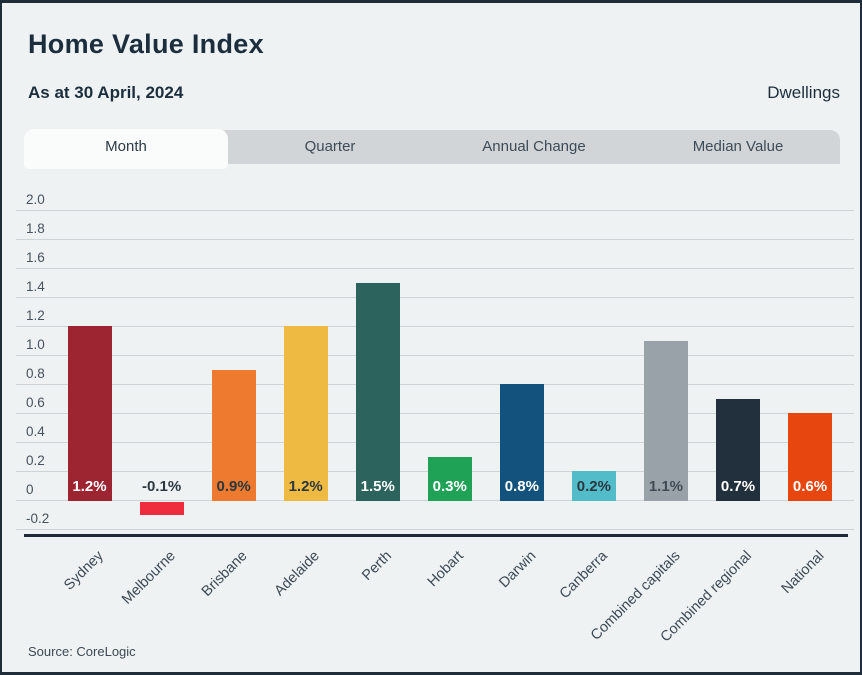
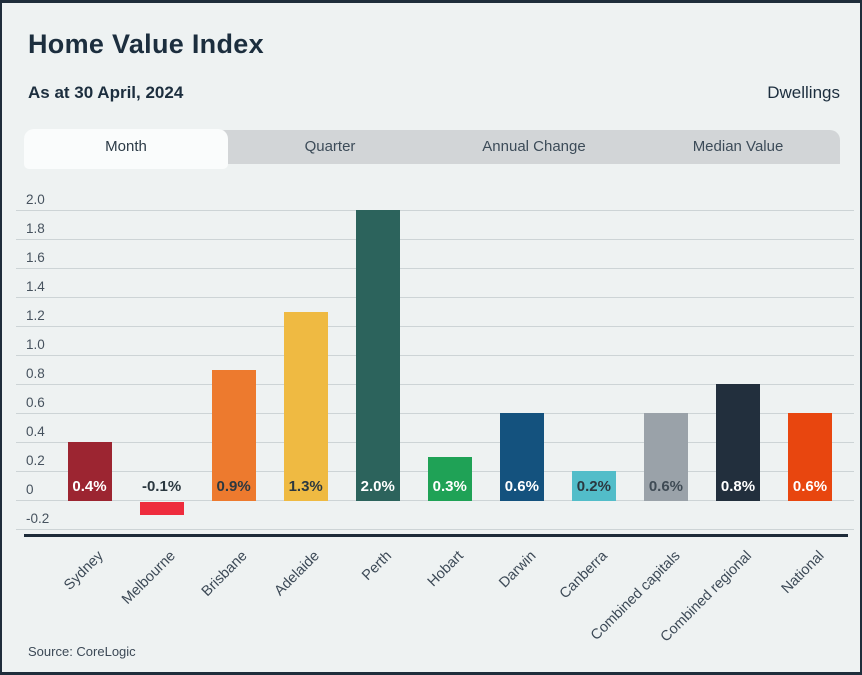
Sydney: 1.2% -> 0.4%
Adelaide: 1.2% -> 1.3%
Perth: 1.5% -> 2.0%
Darwin: 0.8% -> 0.6%
Combined capitals: 1.1% -> 0.6%
Combined regional: 0.7% -> 0.8%
